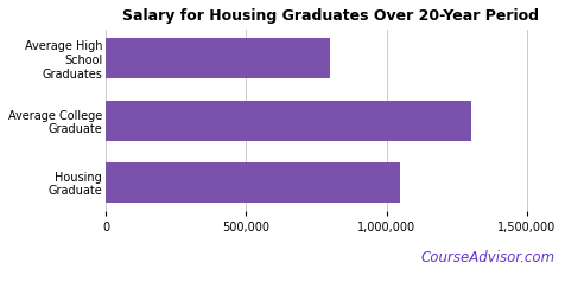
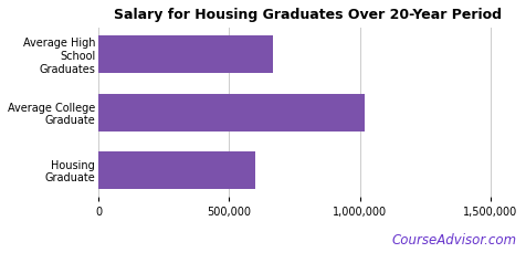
Average High School Graduates: 800,000 -> 670,000
Average College Graduate: 1,300,000 -> 1,020,000
Housing Graduate: 1,050,000 -> 600,000
